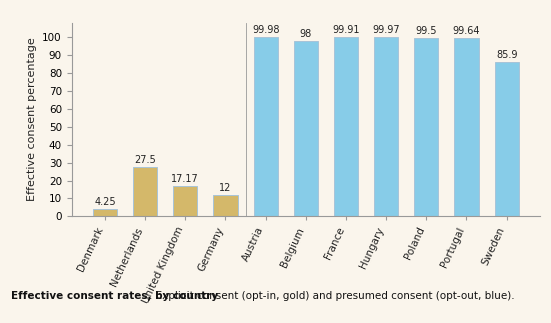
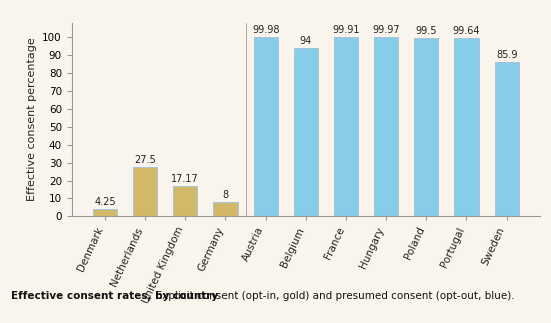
Germany: 12 -> 8
Belgium: 98 -> 94
